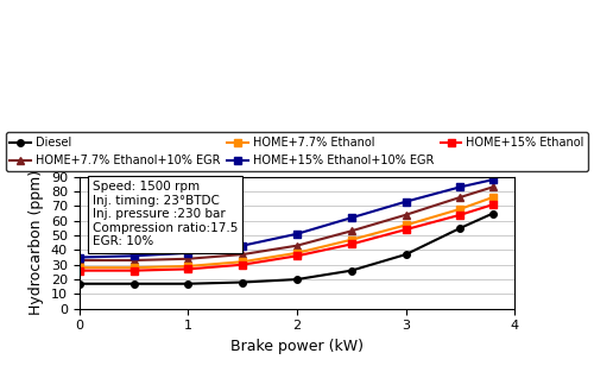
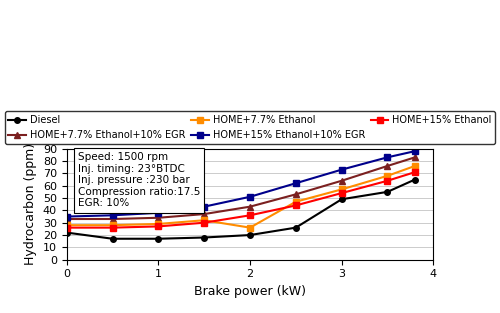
Diesel/0: 17 -> 22
HOME+7.7% Ethanol/2: 38 -> 26
Diesel/3: 37 -> 49
